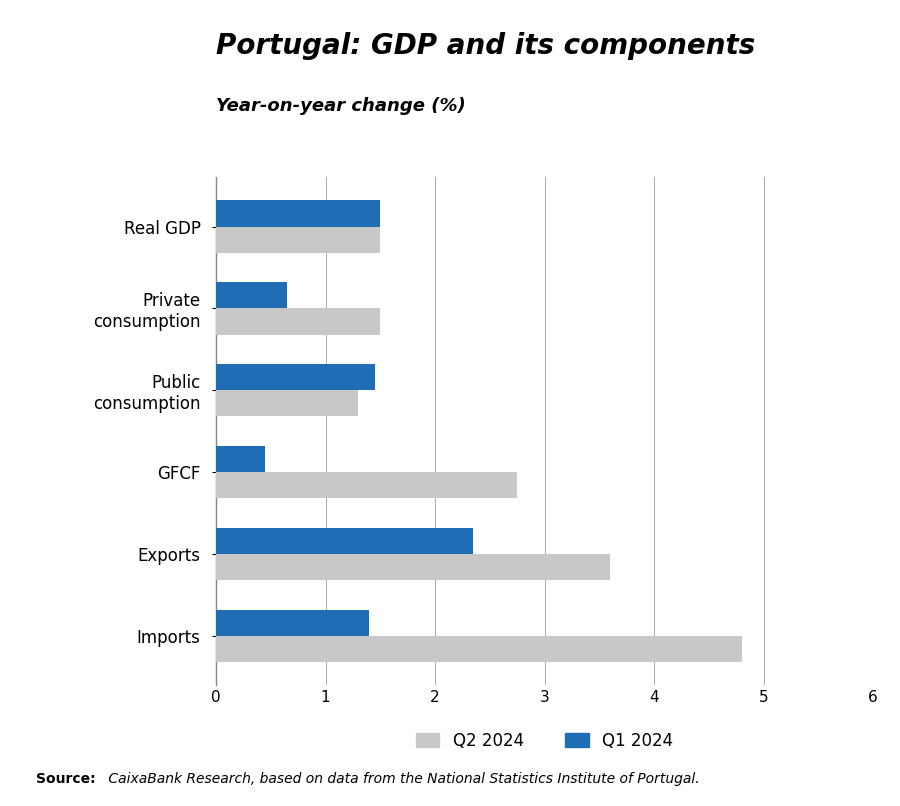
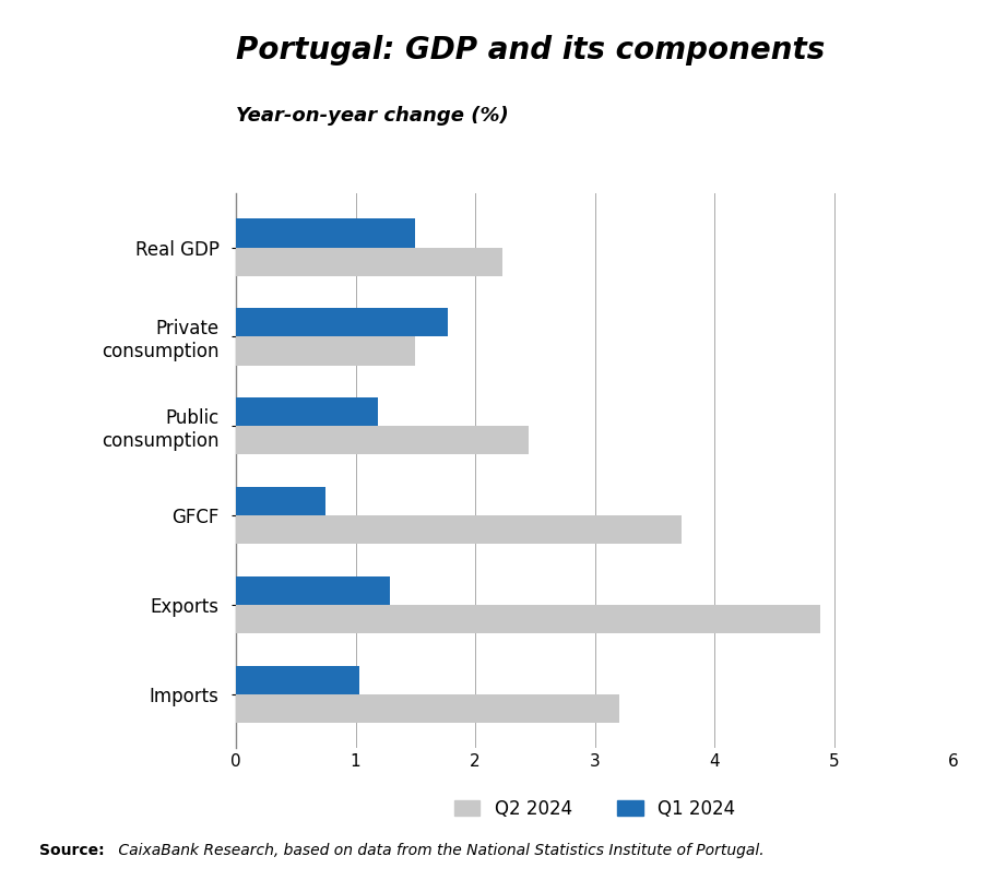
Q2 2024/Real GDP: 1.50 -> 2.23
Q1 2024/Private consumption: 0.65 -> 1.77
Q1 2024/Public consumption: 1.45 -> 1.19
Q2 2024/Public consumption: 1.30 -> 2.45
Q1 2024/GFCF: 0.45 -> 0.75
Q2 2024/GFCF: 2.75 -> 3.73
Q1 2024/Exports: 2.35 -> 1.29
Q2 2024/Exports: 3.60 -> 4.89
Q1 2024/Imports: 1.40 -> 1.03
Q2 2024/Imports: 4.80 -> 3.21
